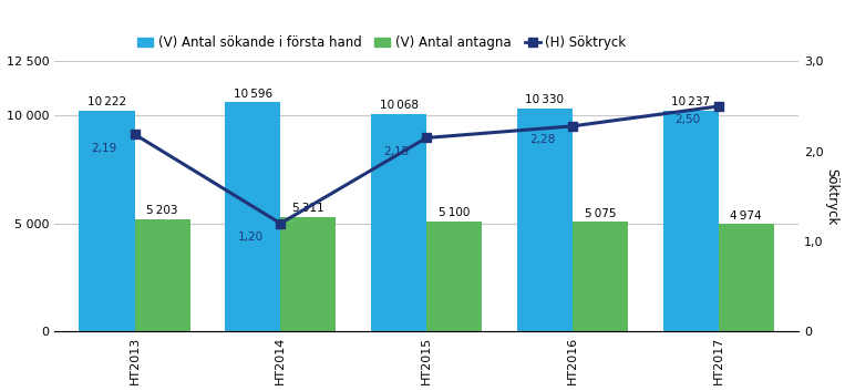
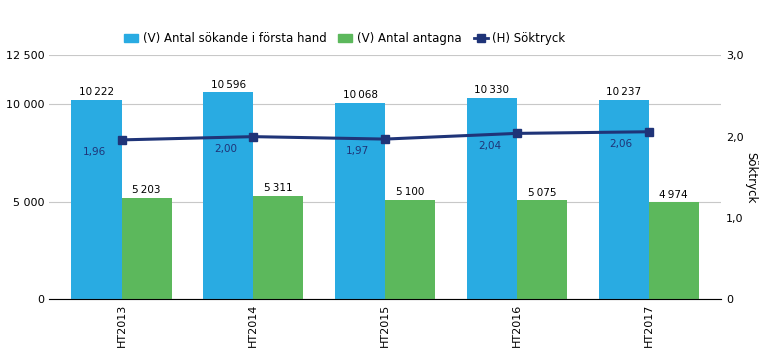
(H) Söktryck/HT2013: 2,19 -> 1,96
(H) Söktryck/HT2014: 1,20 -> 2,00
(H) Söktryck/HT2015: 2,15 -> 1,97
(H) Söktryck/HT2016: 2,28 -> 2,04
(H) Söktryck/HT2017: 2,50 -> 2,06
